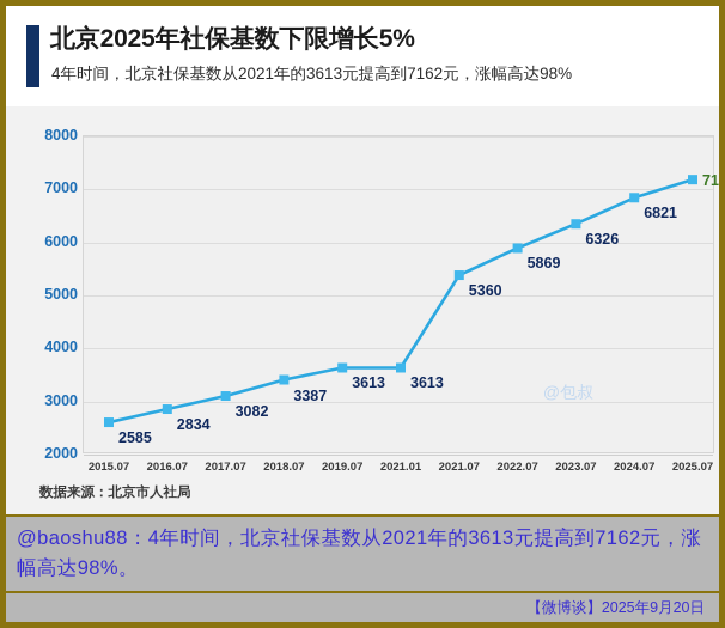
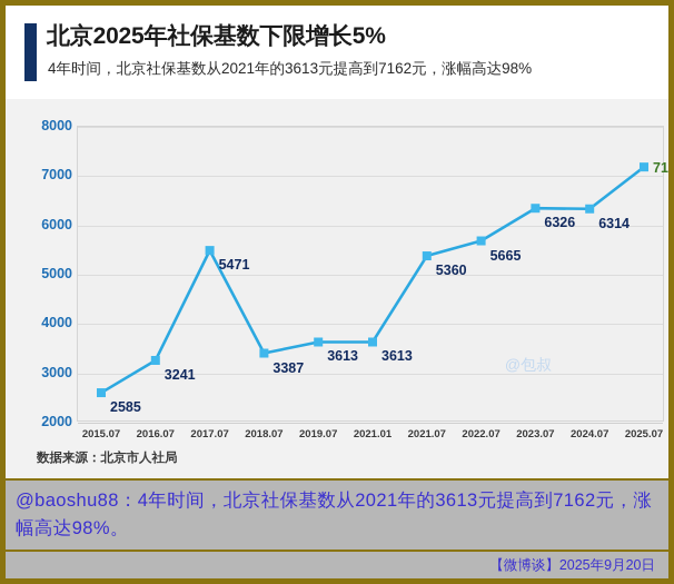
2016.07: 2834 -> 3241
2017.07: 3082 -> 5471
2022.07: 5869 -> 5665
2024.07: 6821 -> 6314
